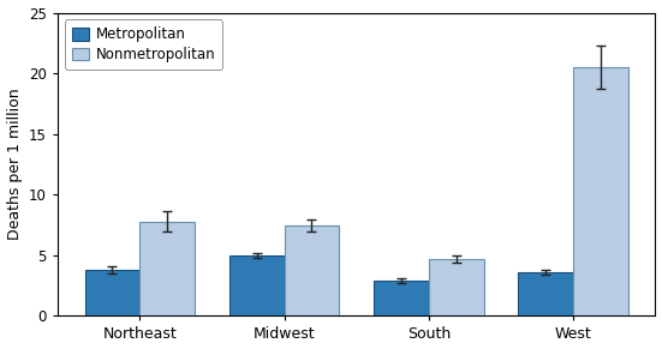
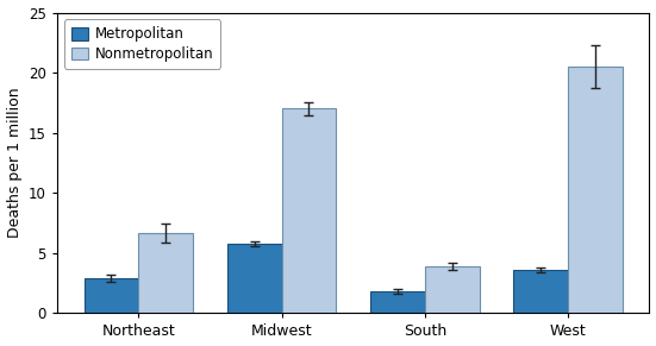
Metropolitan/Northeast: 3.8 -> 2.9
Nonmetropolitan/Northeast: 7.8 -> 6.7
Metropolitan/Midwest: 5.0 -> 5.8
Nonmetropolitan/Midwest: 7.5 -> 17.0
Metropolitan/South: 2.9 -> 1.8
Nonmetropolitan/South: 4.7 -> 3.9
